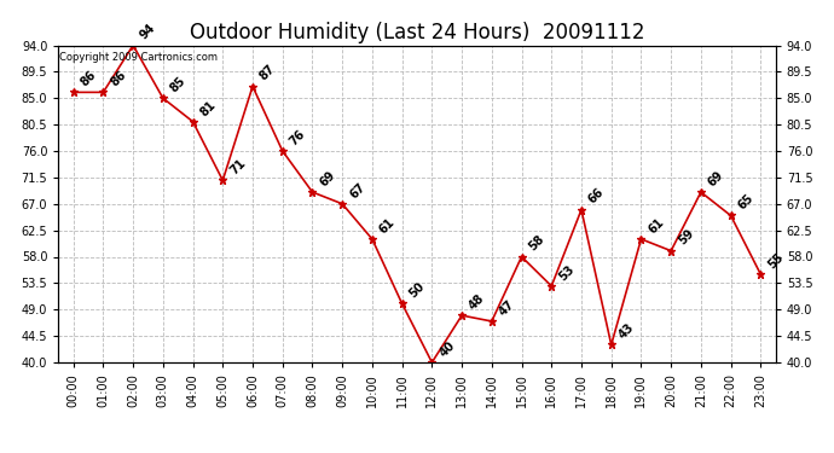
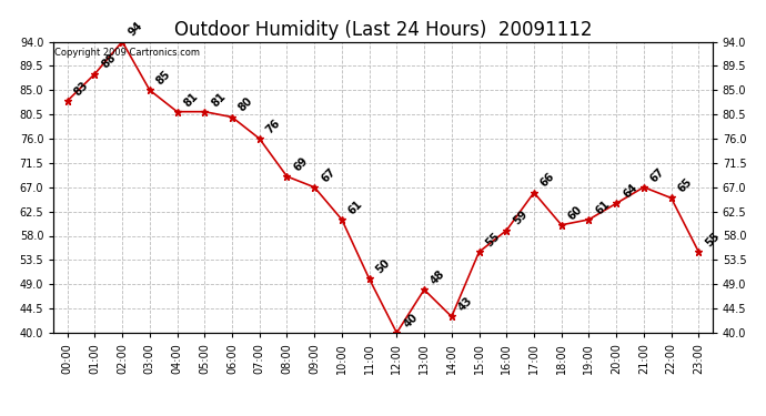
00:00: 86 -> 83
01:00: 86 -> 88
05:00: 71 -> 81
06:00: 87 -> 80
14:00: 47 -> 43
15:00: 58 -> 55
16:00: 53 -> 59
18:00: 43 -> 60
20:00: 59 -> 64
21:00: 69 -> 67
